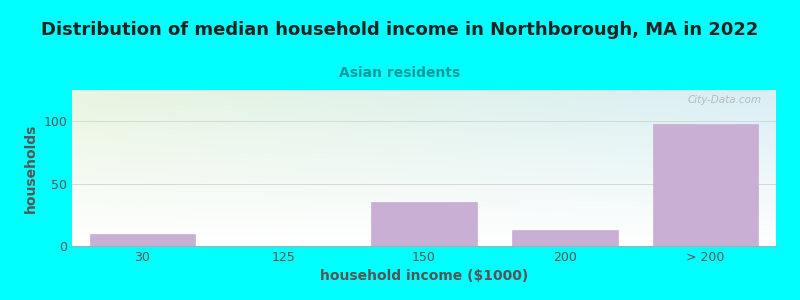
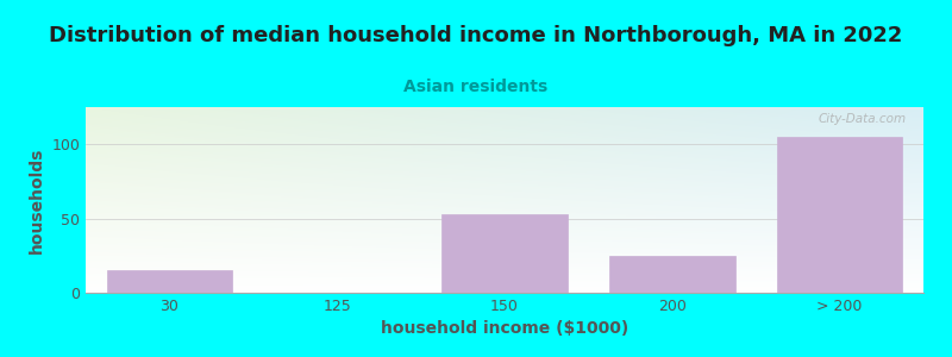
30: 10 -> 15
150: 35 -> 53
200: 13 -> 25
> 200: 98 -> 105
